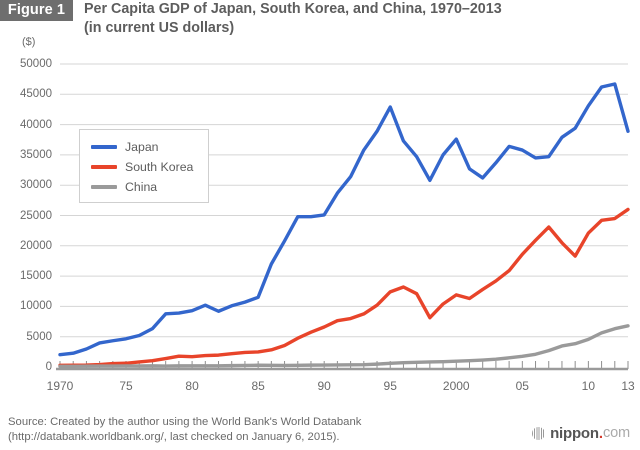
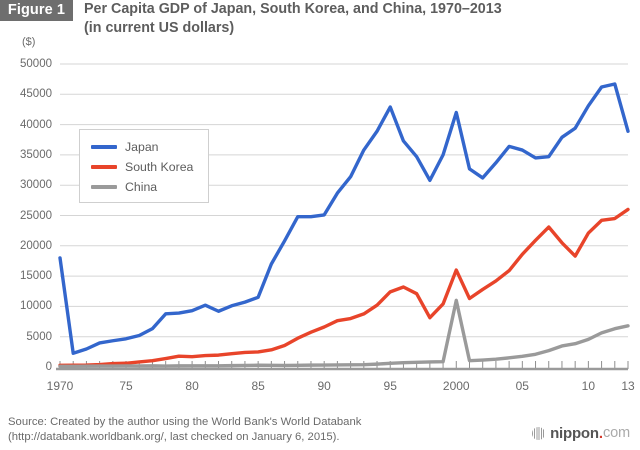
Japan/1970: 2000 -> 18000
Japan/2000: 38000 -> 42000
South Korea/2000: 12000 -> 16000
China/2000: 1000 -> 11000
